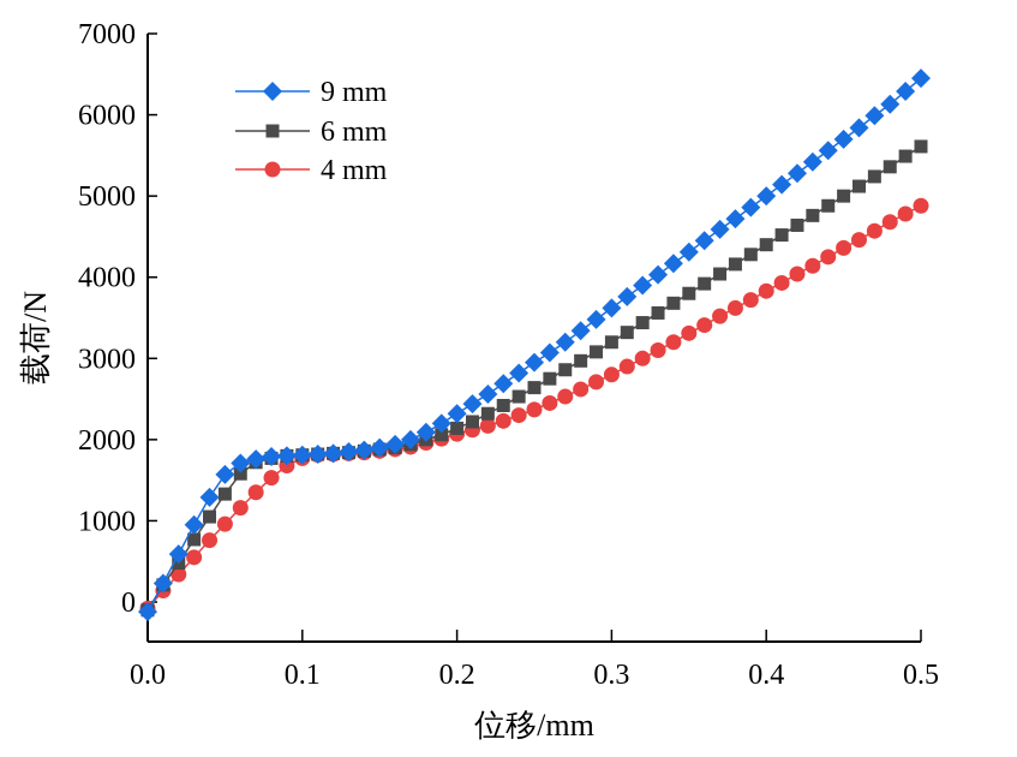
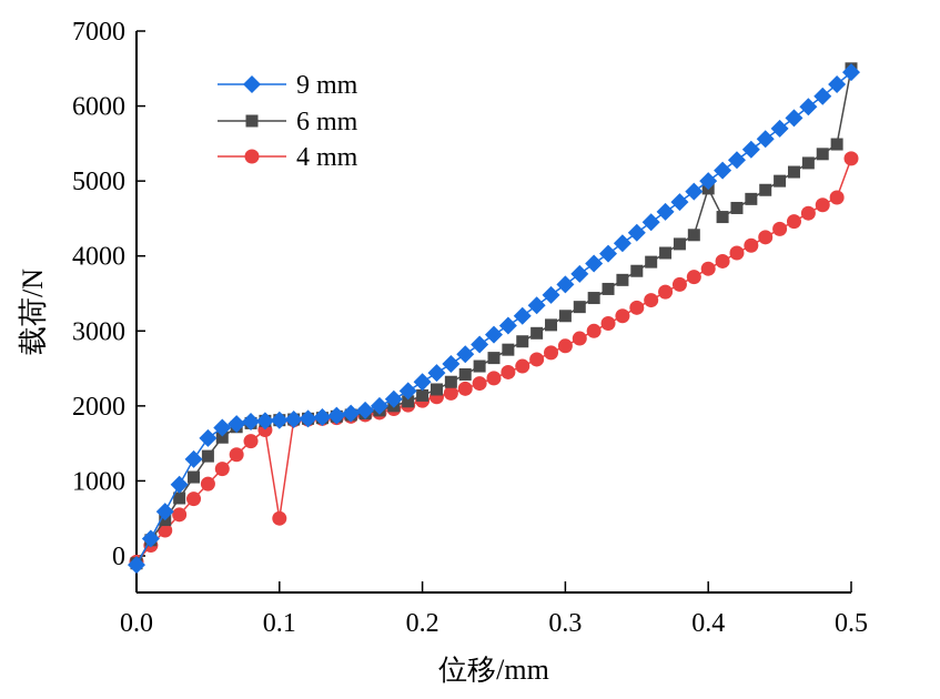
4 mm/0.1: 1800 -> 500
6 mm/0.4: 4400 -> 4900
4 mm/0.5: 4900 -> 5300
6 mm/0.5: 5600 -> 6500
